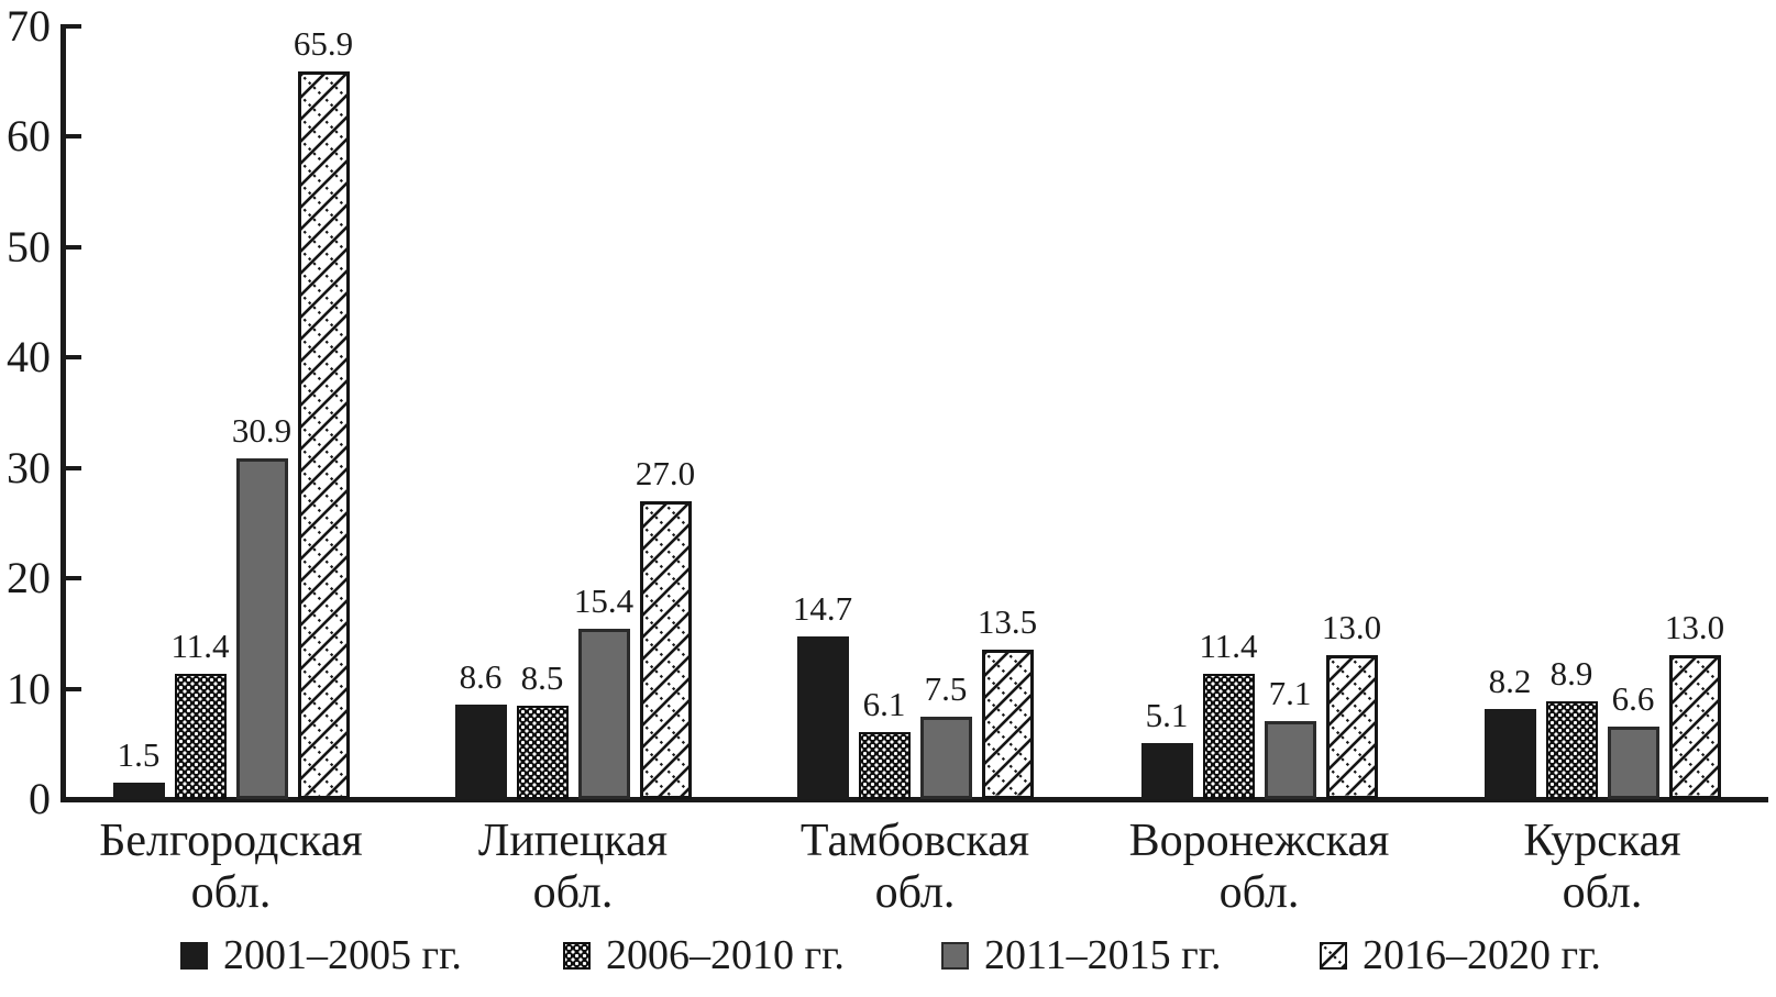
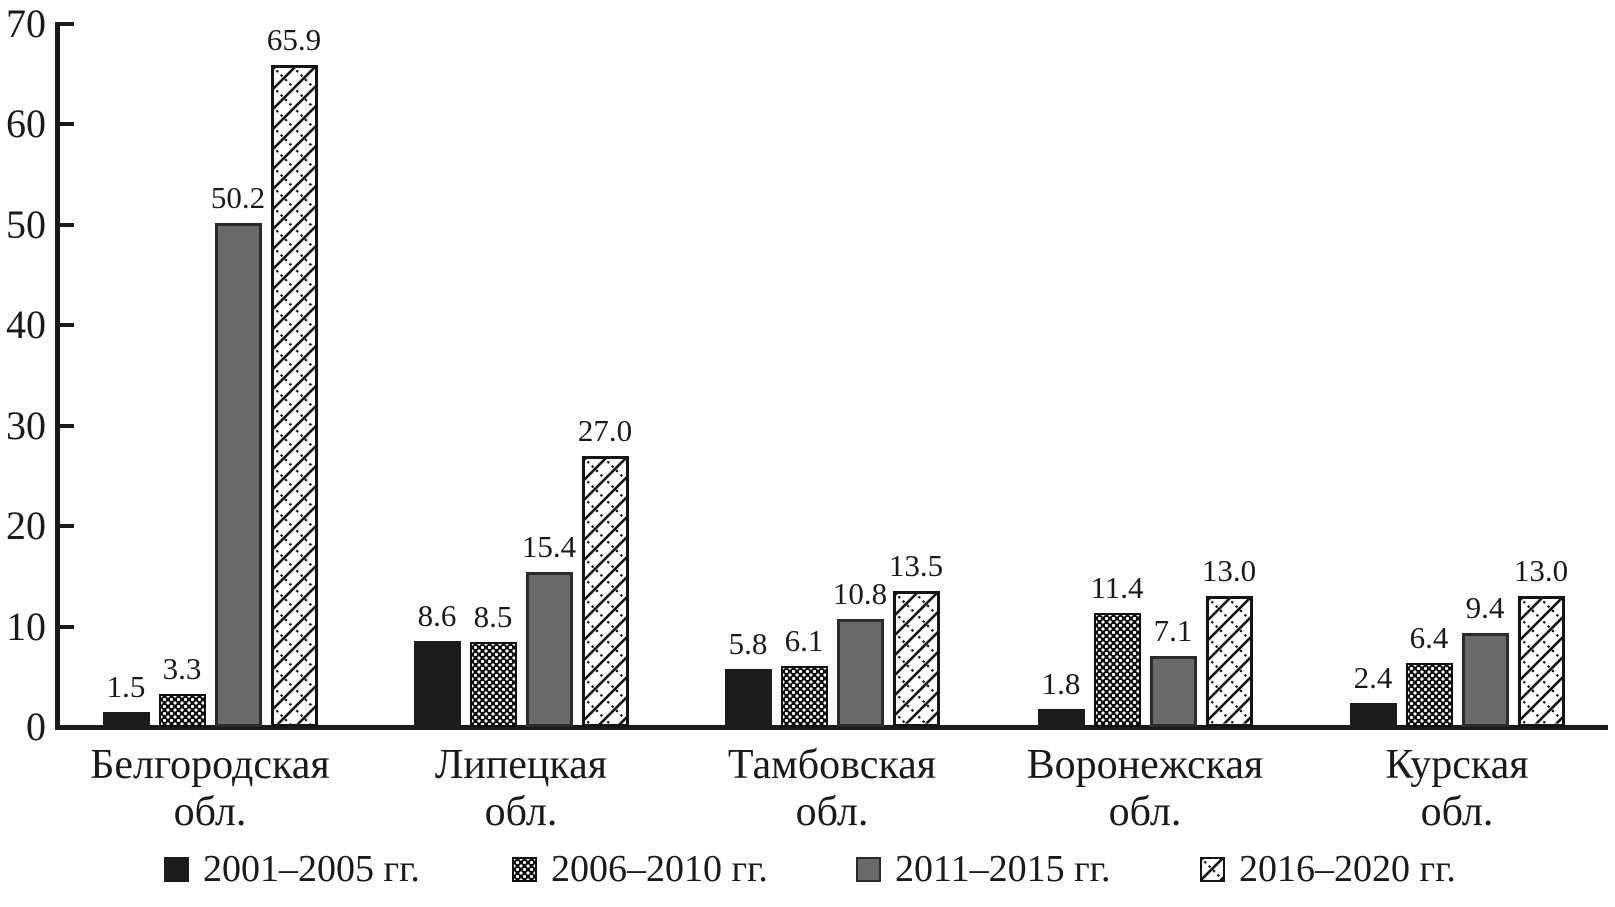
2006–2010 гг./Белгородская обл.: 11.4 -> 3.3
2011–2015 гг./Белгородская обл.: 30.9 -> 50.2
2001–2005 гг./Тамбовская обл.: 14.7 -> 5.8
2011–2015 гг./Тамбовская обл.: 7.5 -> 10.8
2001–2005 гг./Воронежская обл.: 5.1 -> 1.8
2001–2005 гг./Курская обл.: 8.2 -> 2.4
2006–2010 гг./Курская обл.: 8.9 -> 6.4
2011–2015 гг./Курская обл.: 6.6 -> 9.4
